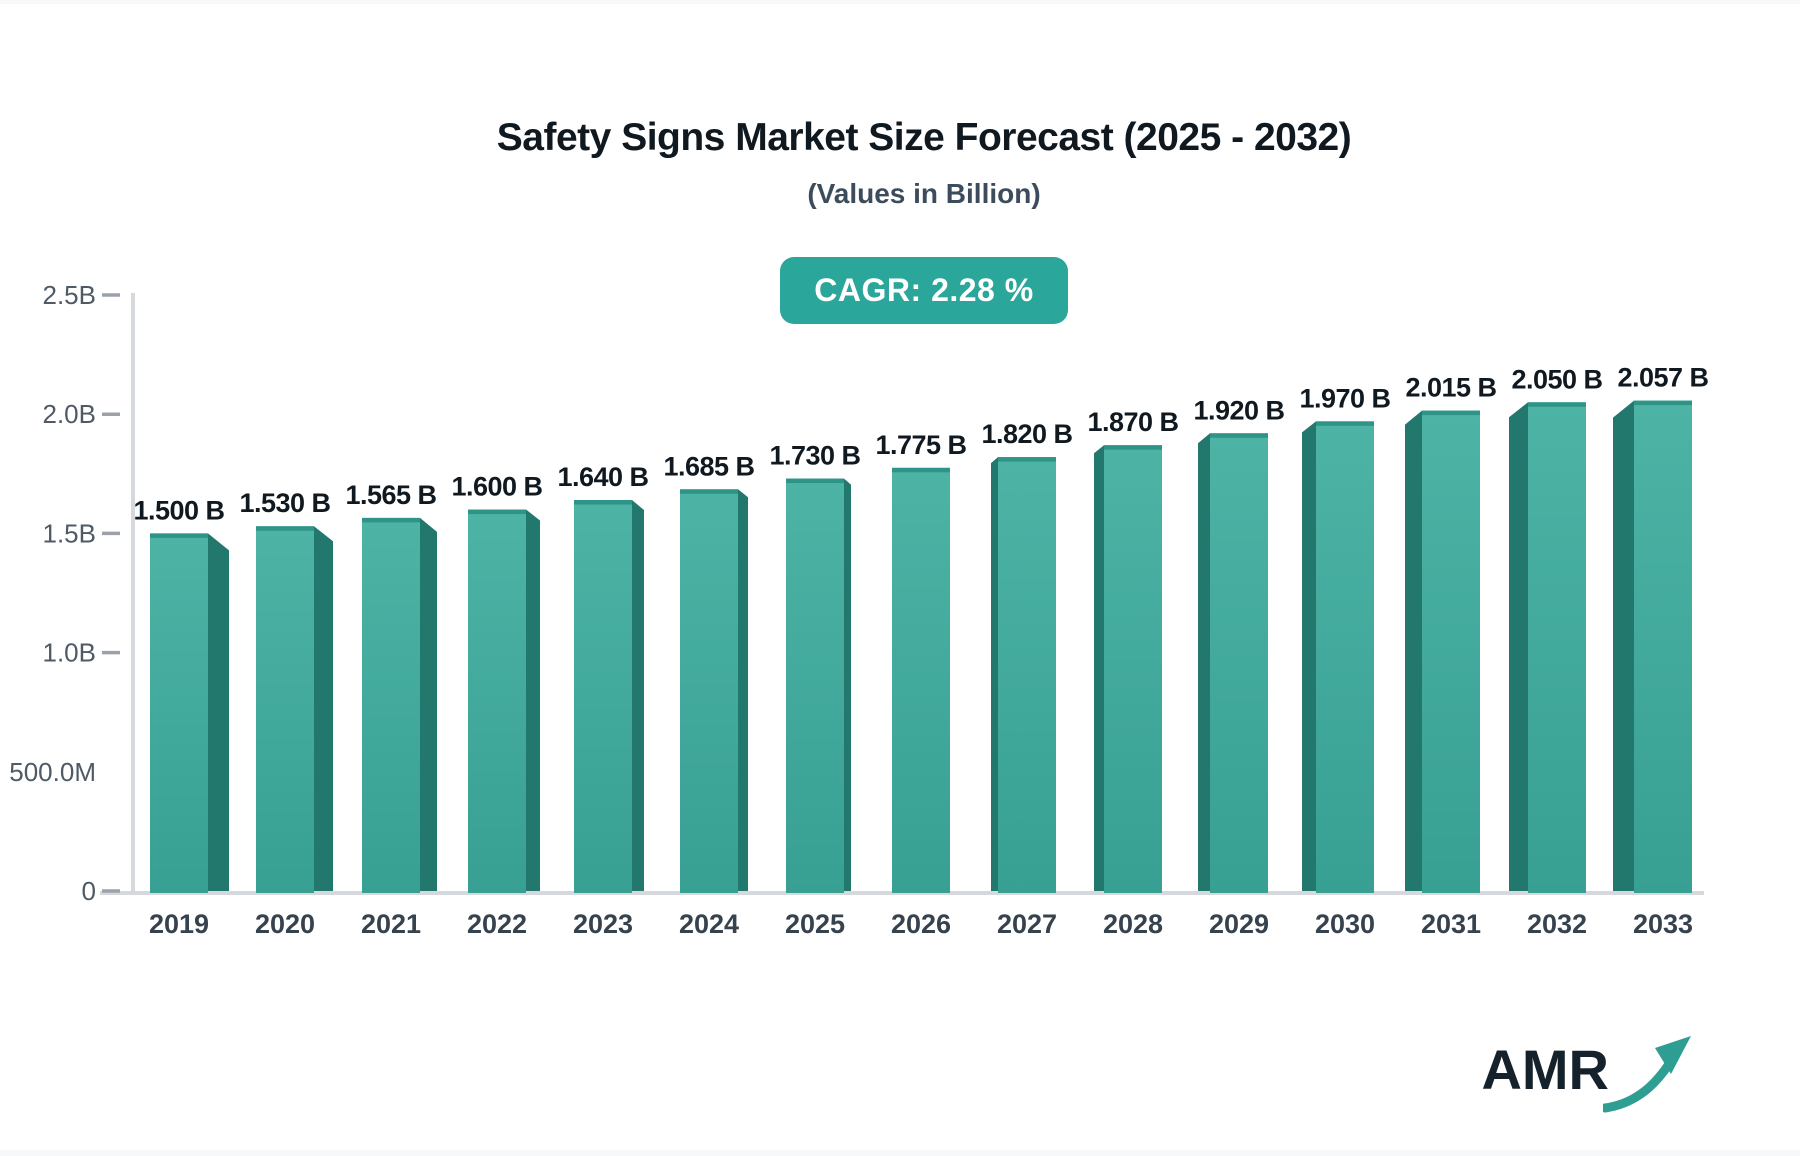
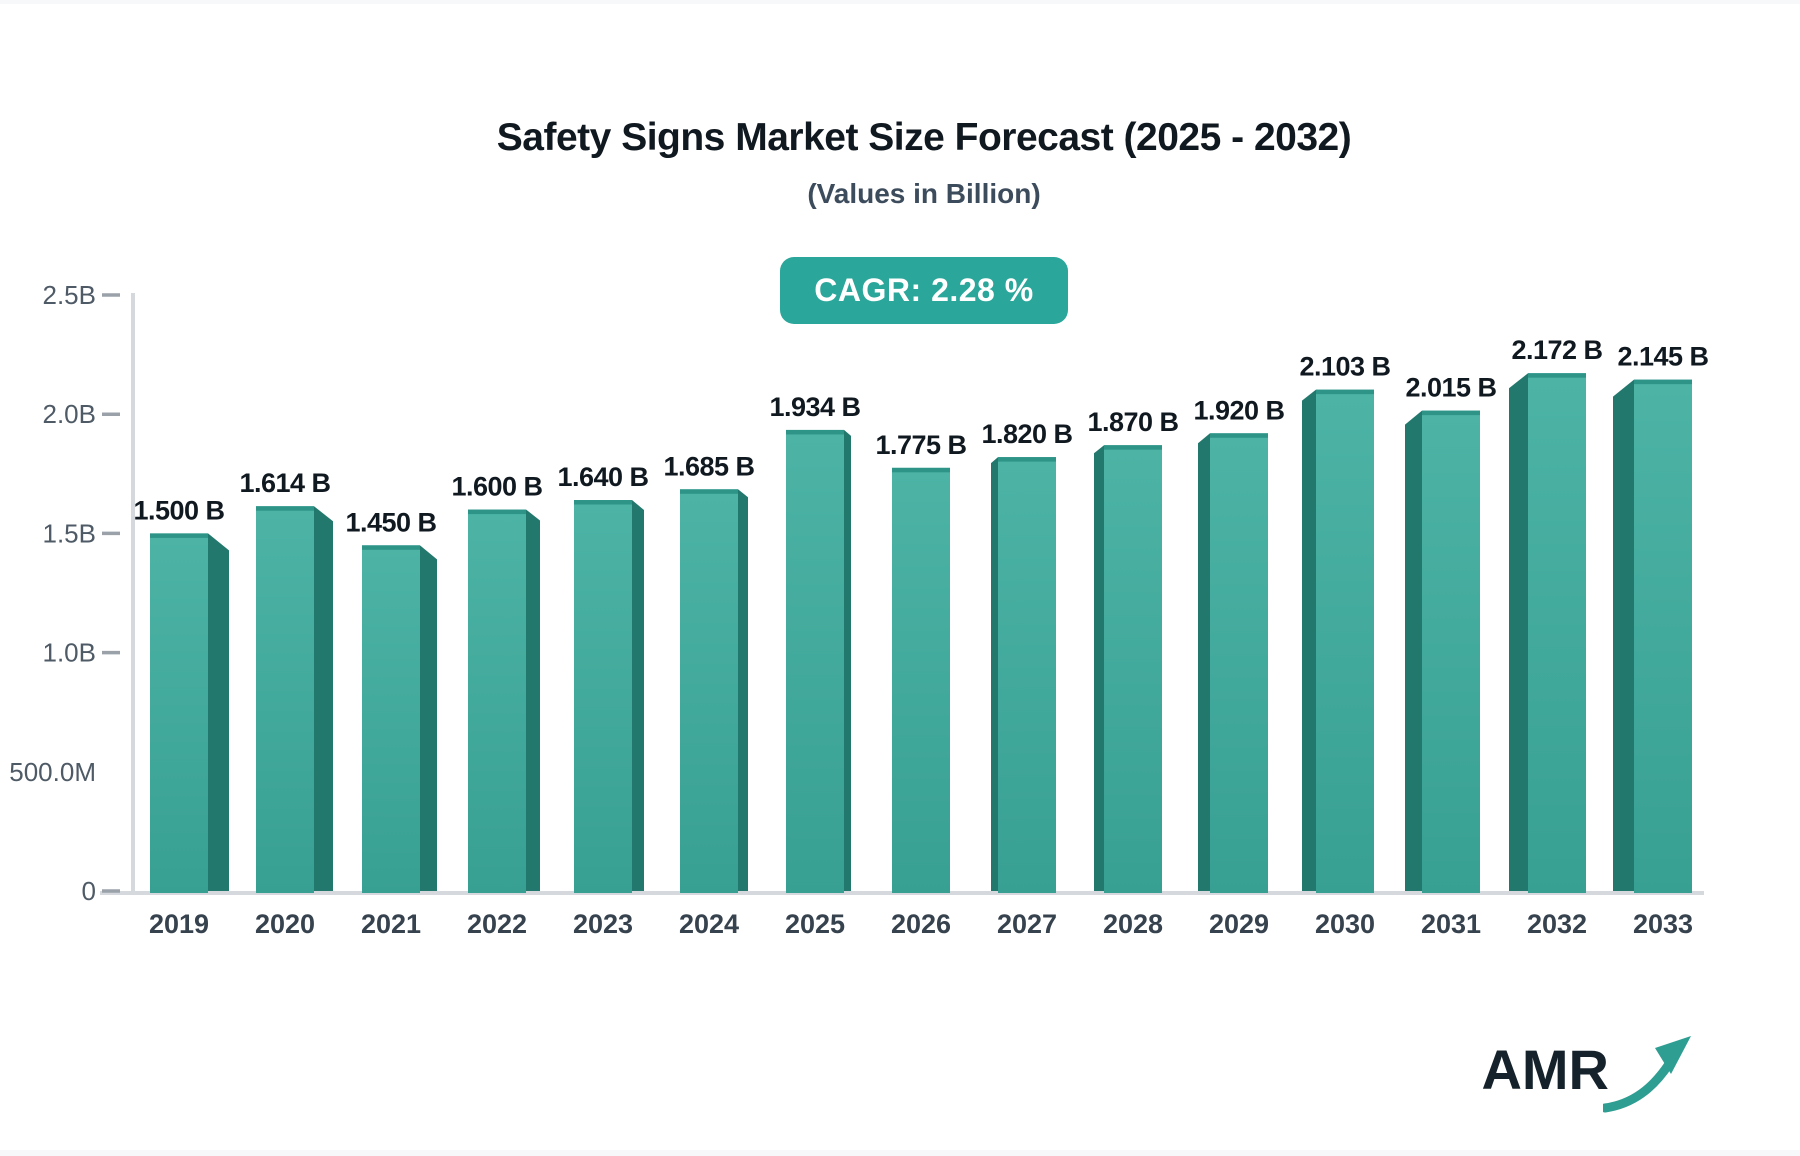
2020: 1.530 -> 1.614
2021: 1.565 -> 1.450
2025: 1.730 -> 1.934
2030: 1.970 -> 2.103
2032: 2.050 -> 2.172
2033: 2.057 -> 2.145
